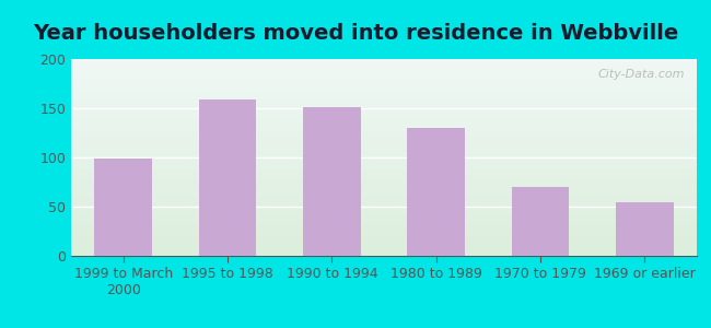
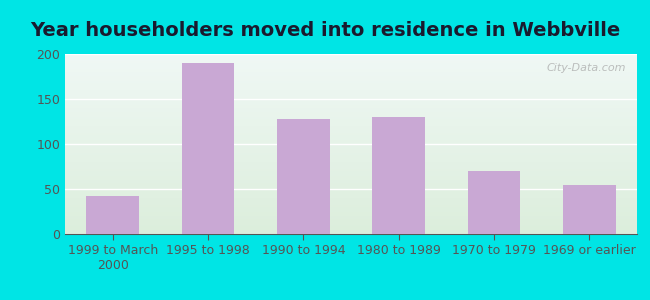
1999 to March 2000: 99 -> 42
1995 to 1998: 159 -> 190
1990 to 1994: 151 -> 128
